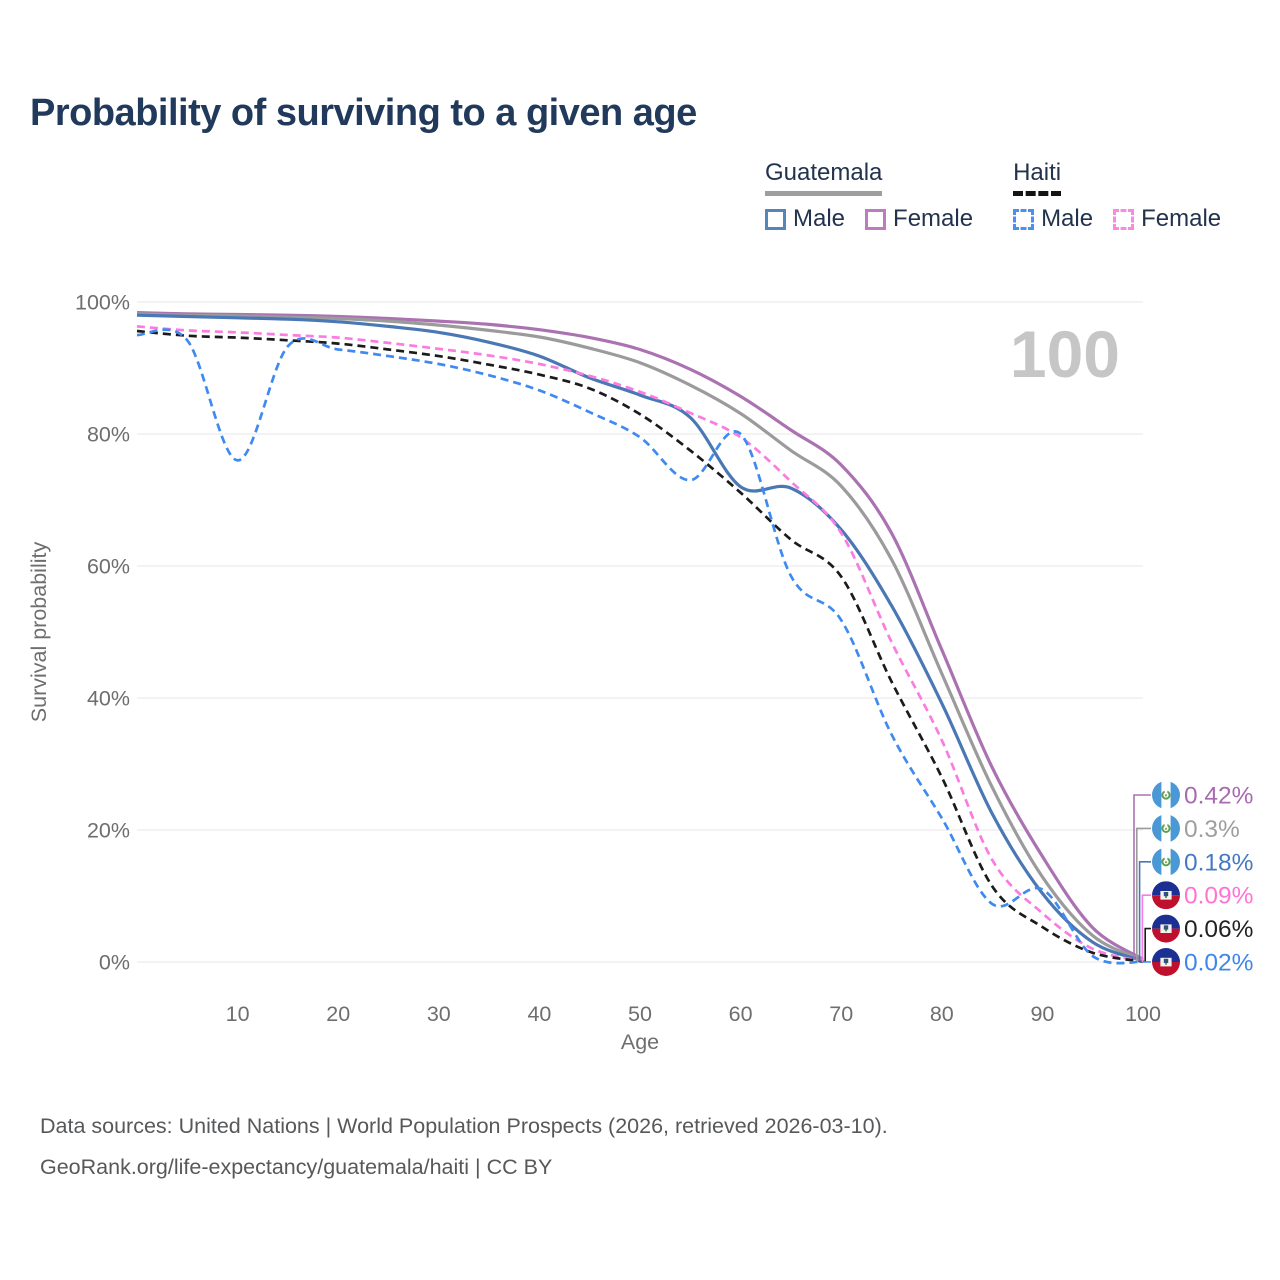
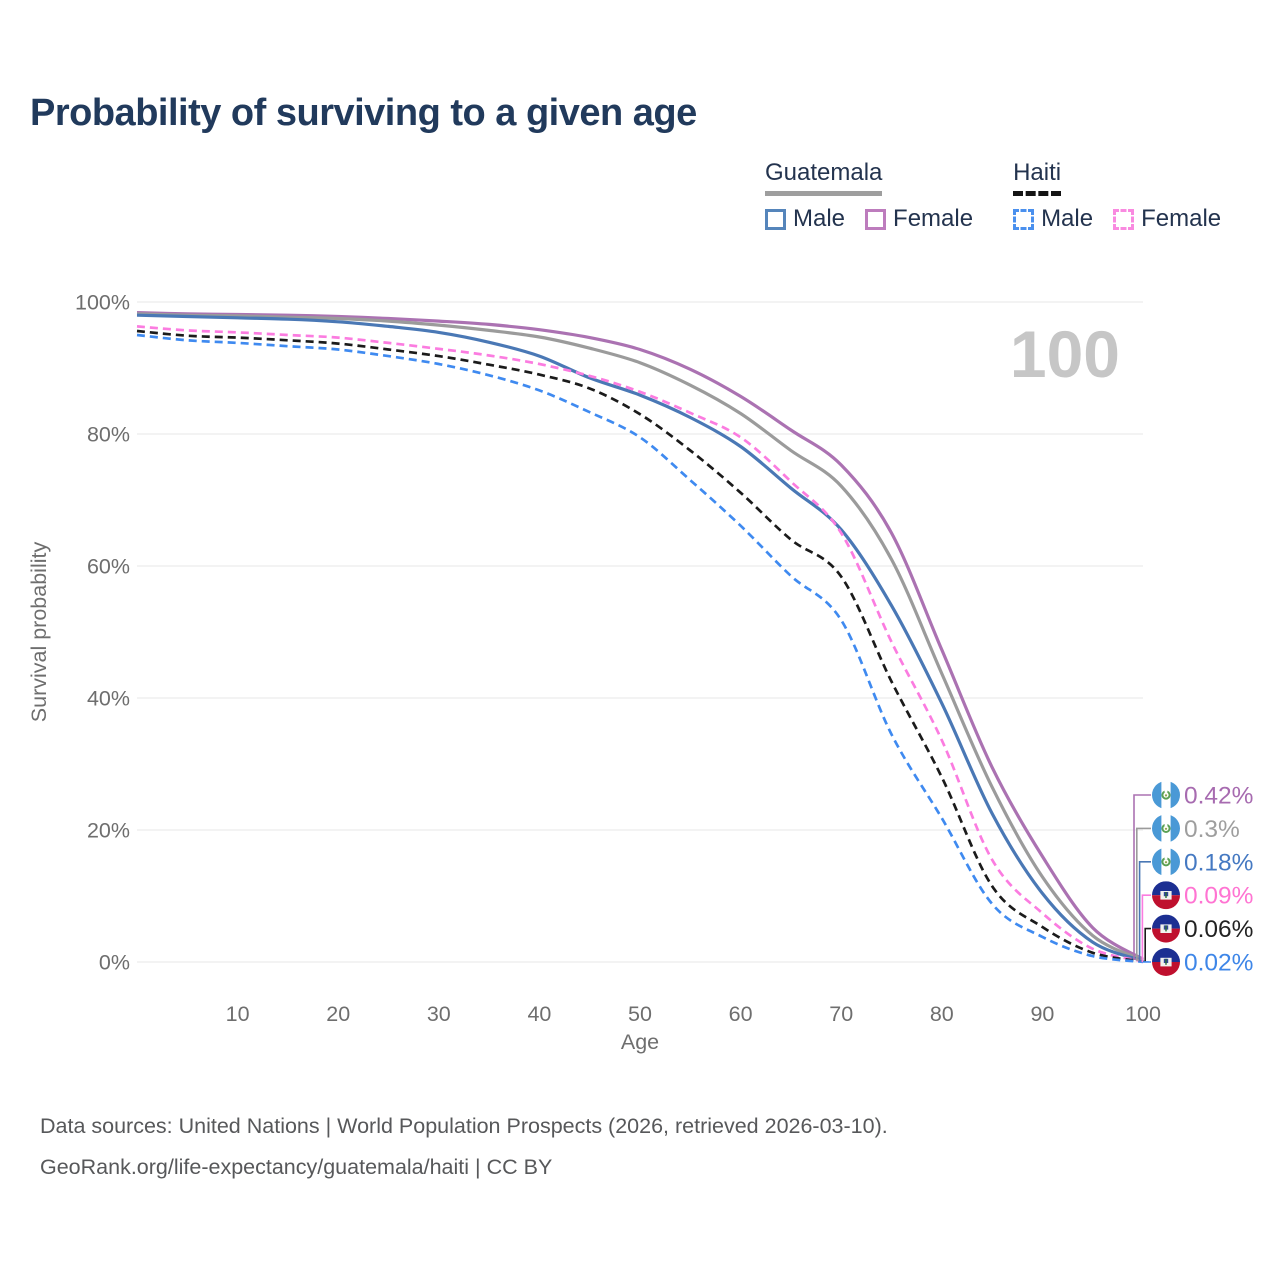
Haiti Male/10: 76% -> 94%
Guatemala Male/60: 72% -> 78%
Haiti Male/60: 80% -> 66%
Haiti Male/90: 11% -> 4%
